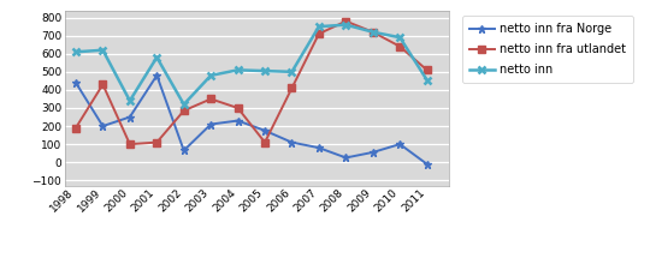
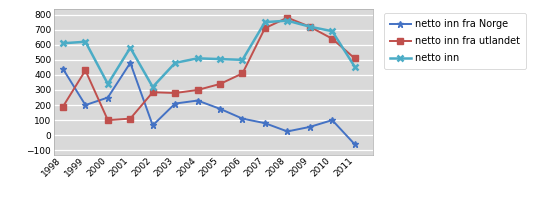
netto inn fra utlandet/2003: 350 -> 280
netto inn fra utlandet/2005: 110 -> 340
netto inn fra Norge/2011: -10 -> -60
